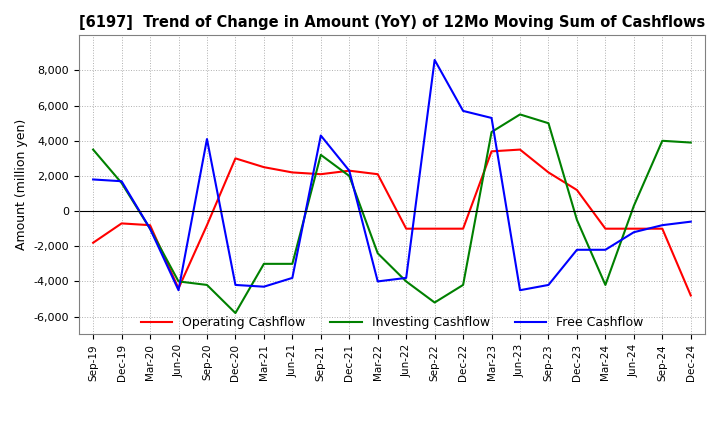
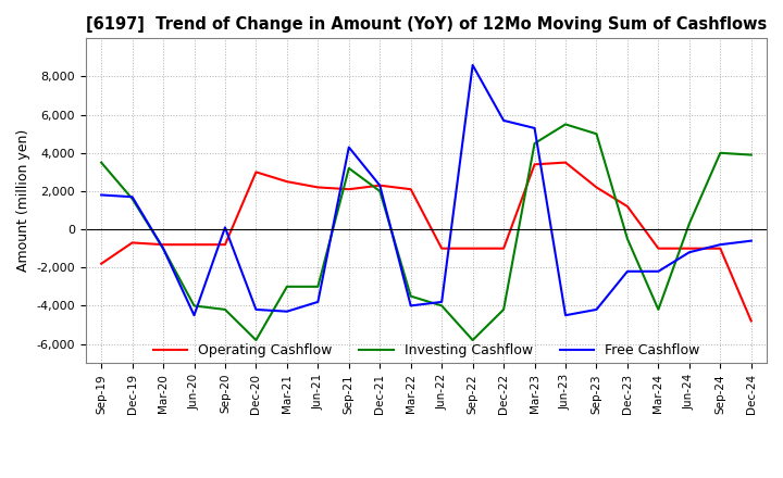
Operating Cashflow/Jun-20: -4,400 -> -800
Free Cashflow/Sep-20: 4,100 -> 100
Investing Cashflow/Mar-22: -2,400 -> -3,500
Investing Cashflow/Sep-22: -5,200 -> -5,800
